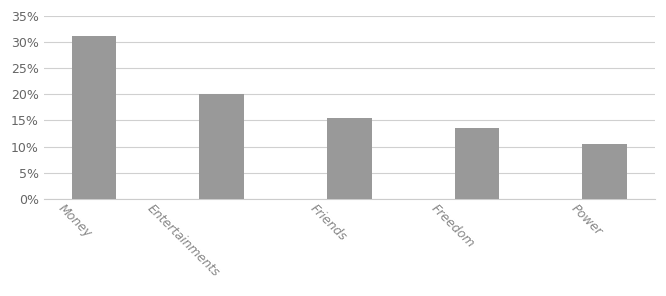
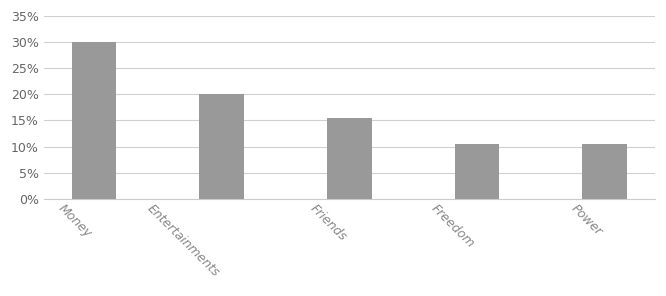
Money: 31.2% -> 30.0%
Freedom: 13.6% -> 10.5%
